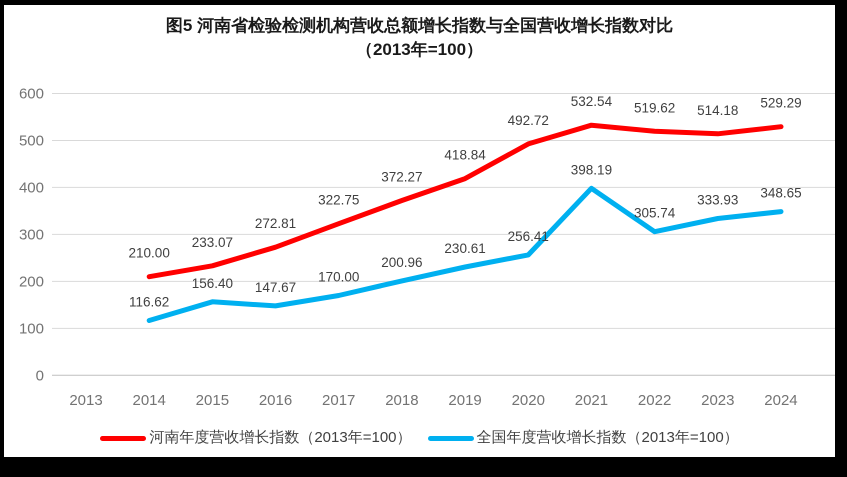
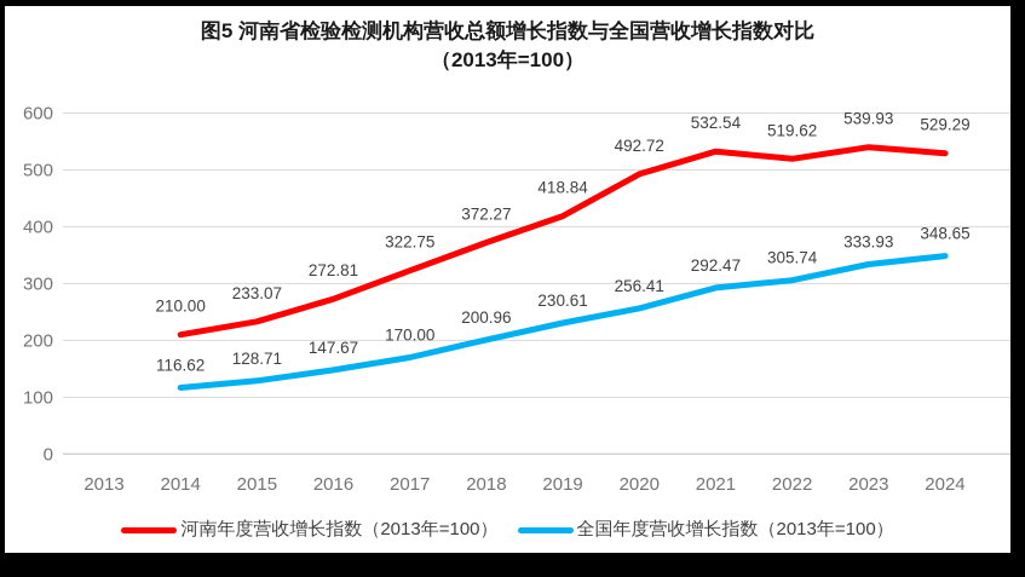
全国年度营收增长指数（2013年=100）/2015: 156.40 -> 128.71
全国年度营收增长指数（2013年=100）/2021: 398.19 -> 292.47
河南年度营收增长指数（2013年=100）/2023: 514.18 -> 539.93
